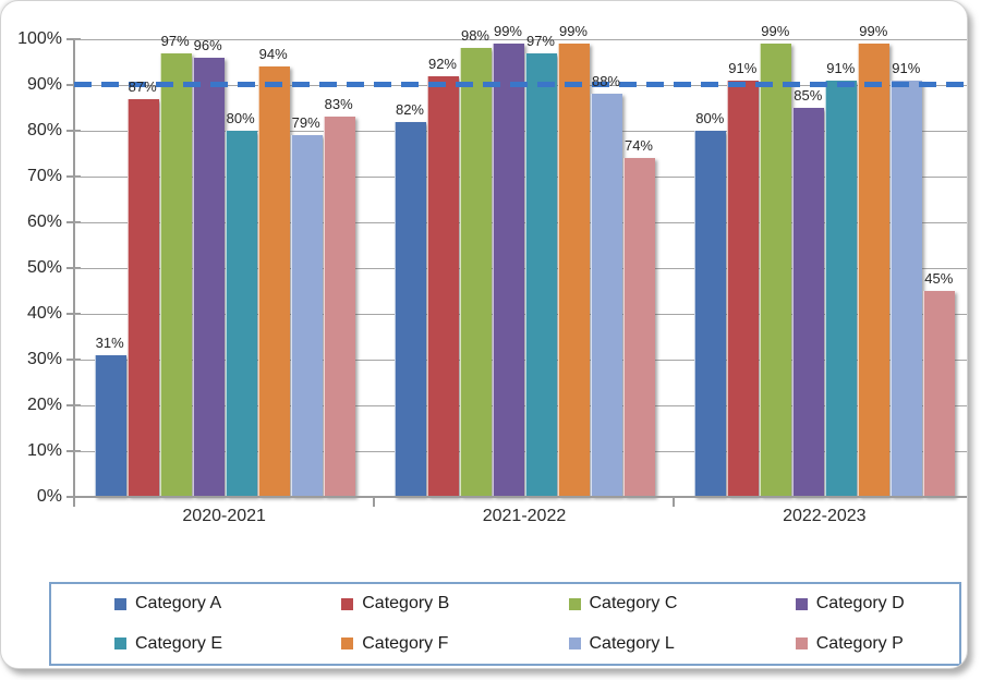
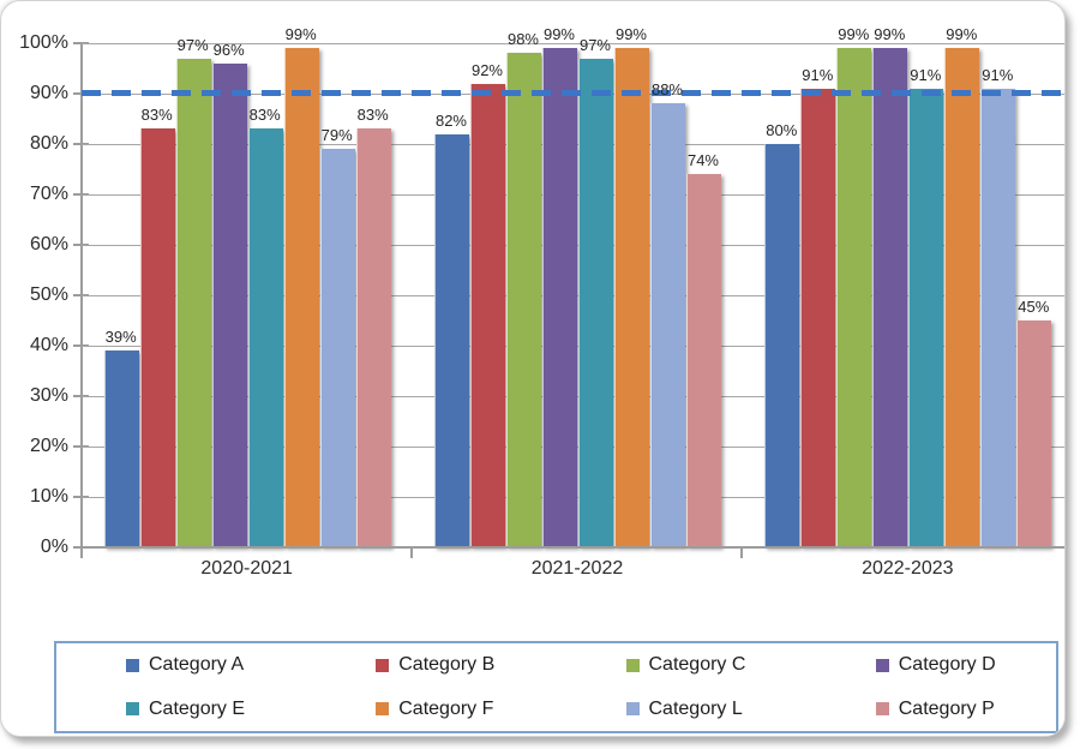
Category A/2020-2021: 31% -> 39%
Category B/2020-2021: 87% -> 83%
Category E/2020-2021: 80% -> 83%
Category F/2020-2021: 94% -> 99%
Category D/2022-2023: 85% -> 99%
